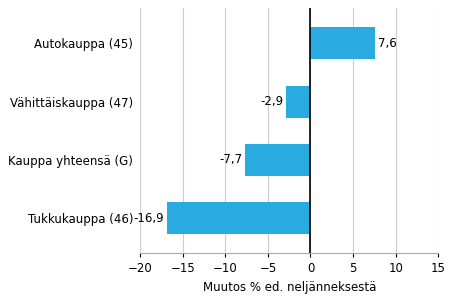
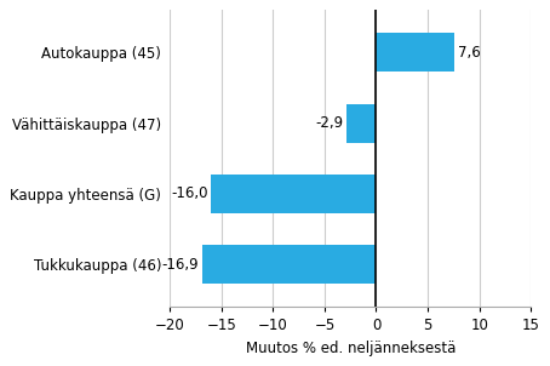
Kauppa yhteensä (G): -7,7 -> -16,0
